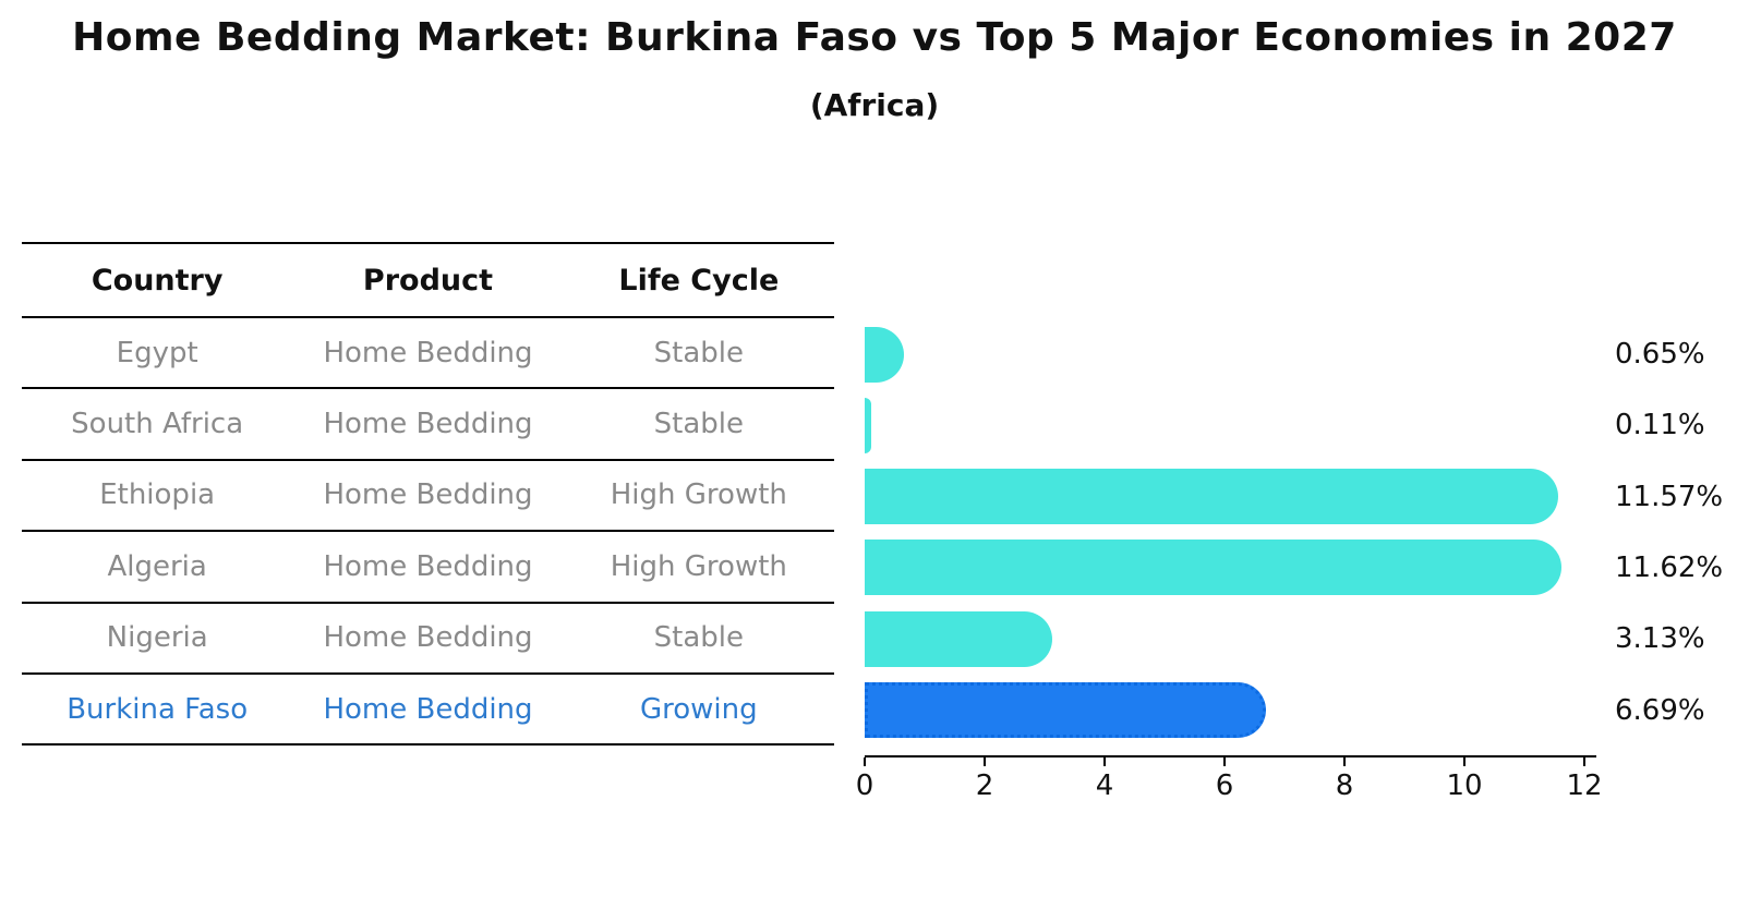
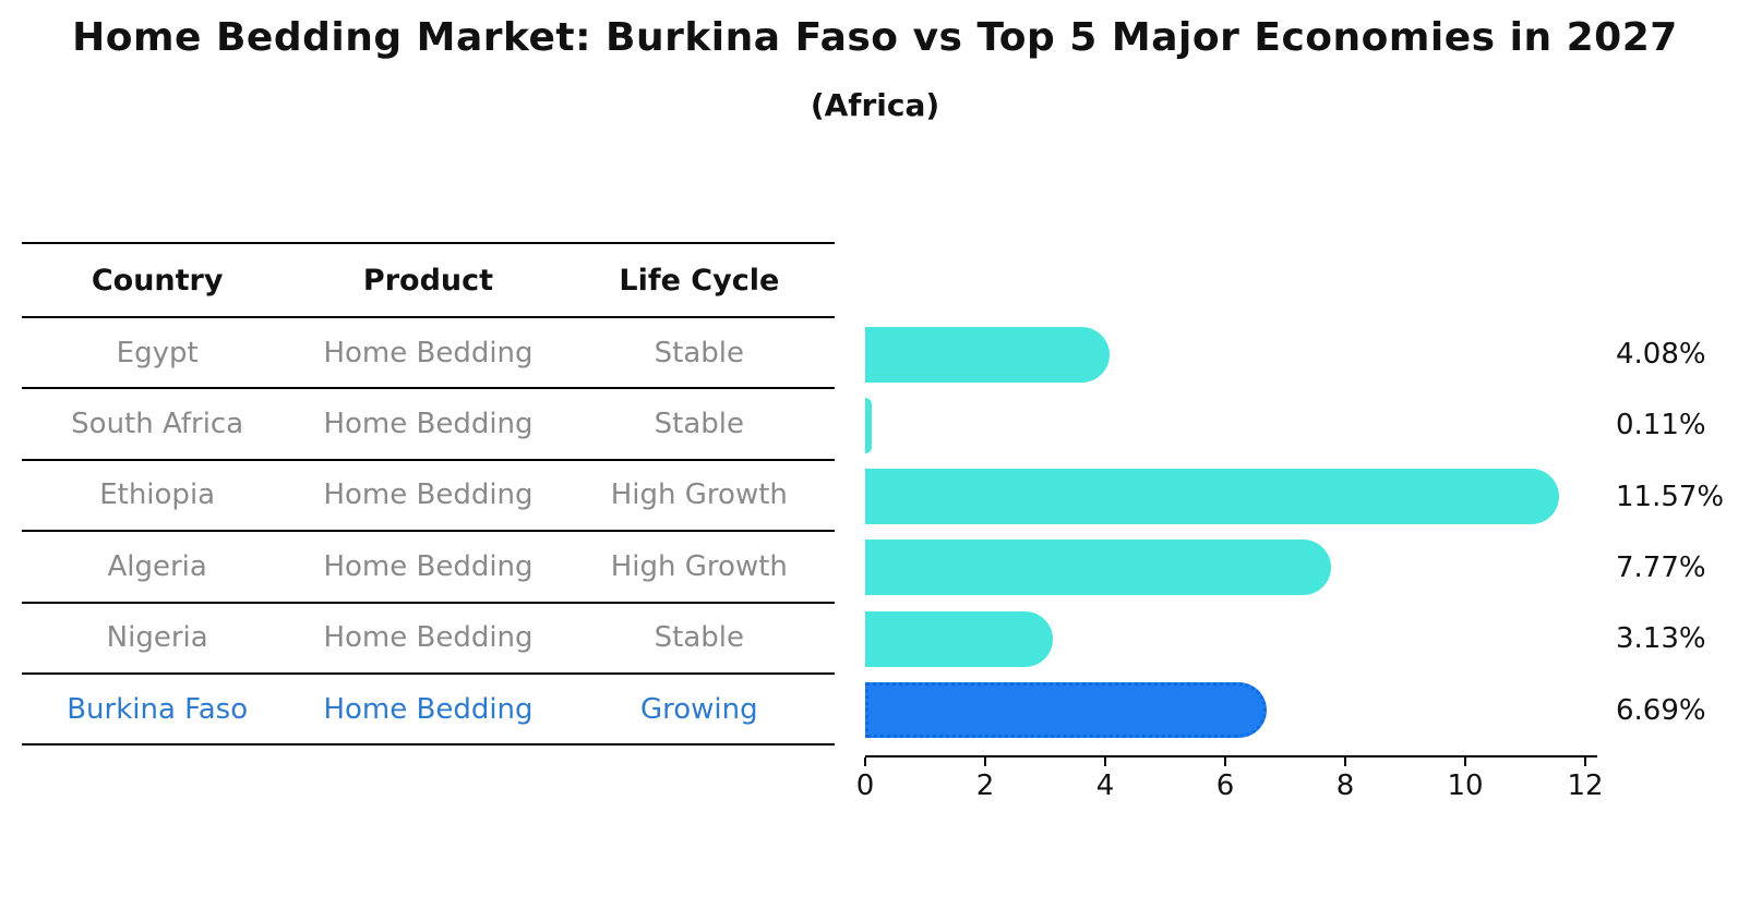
Egypt: 0.65% -> 4.08%
Algeria: 11.62% -> 7.77%
